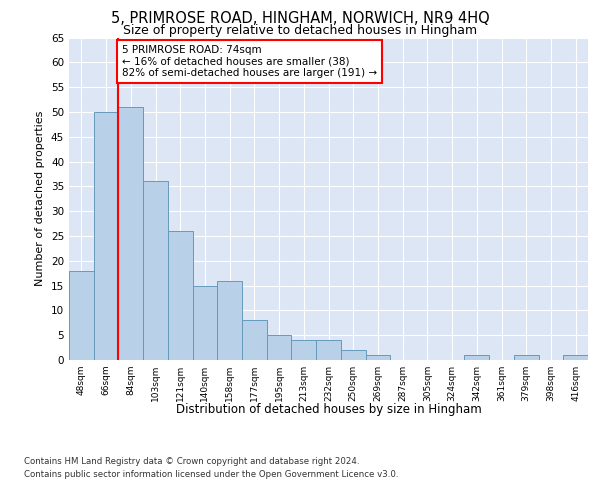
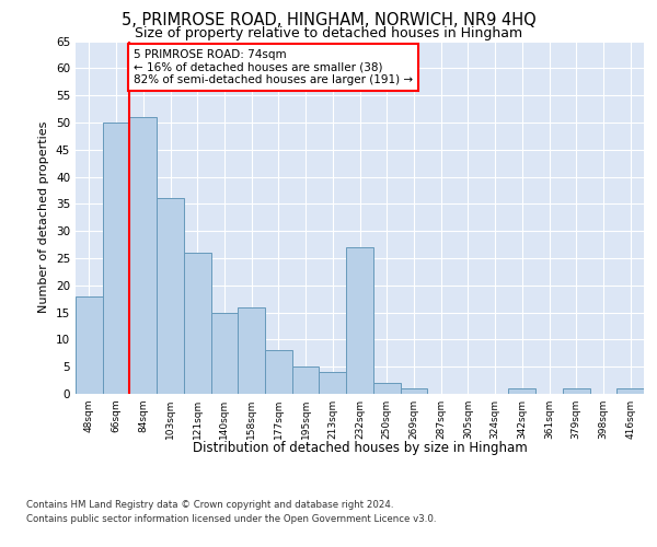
232sqm: 4 -> 27
